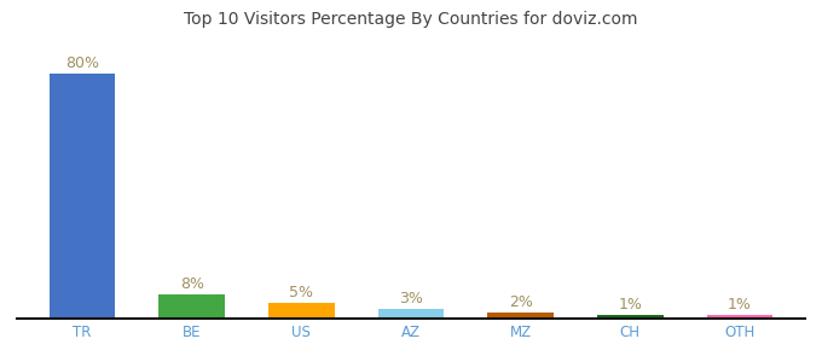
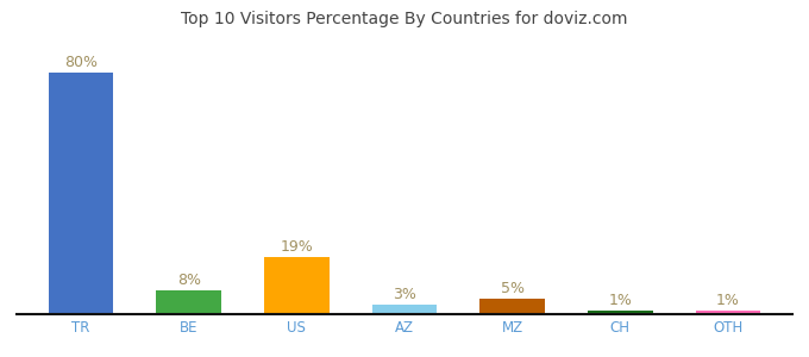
US: 5% -> 19%
MZ: 2% -> 5%
